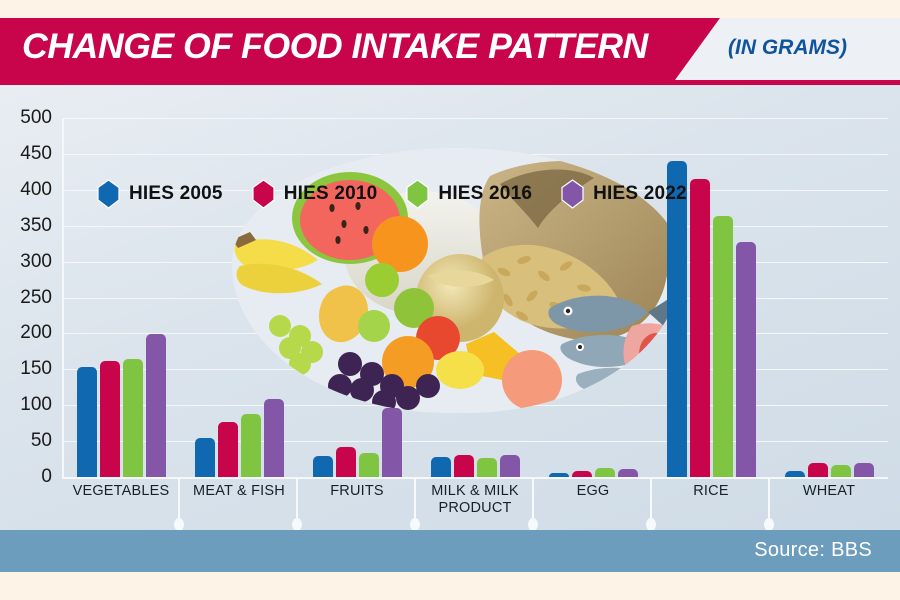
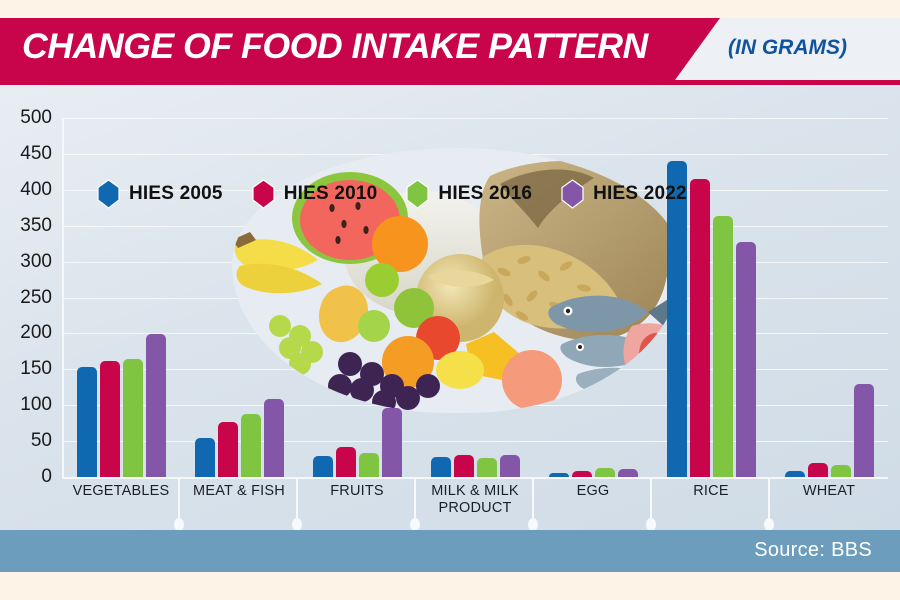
HIES 2022/WHEAT: 20 -> 130
